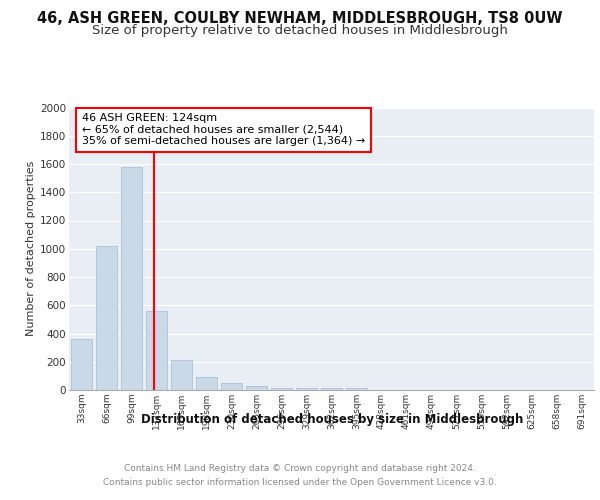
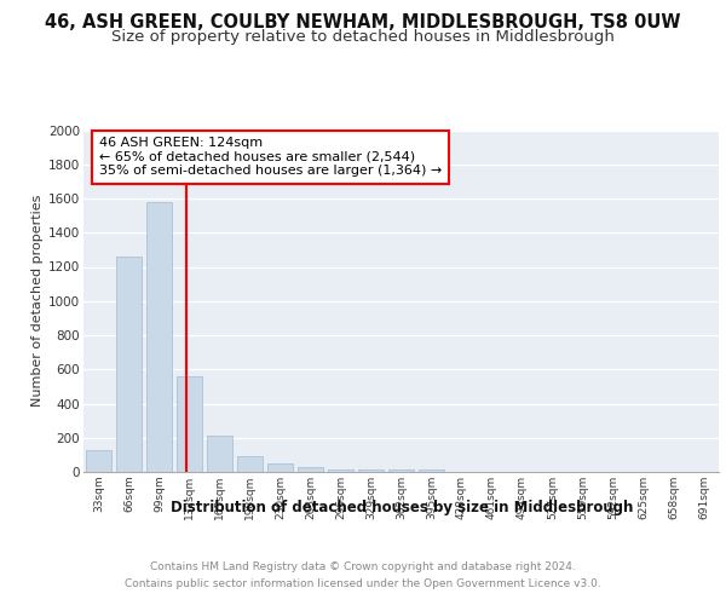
33sqm: 360 -> 130
66sqm: 1020 -> 1260
